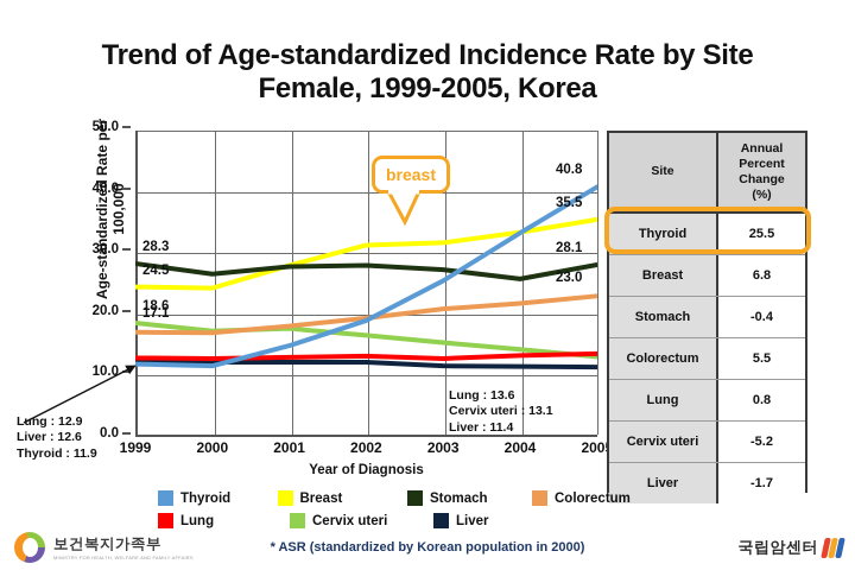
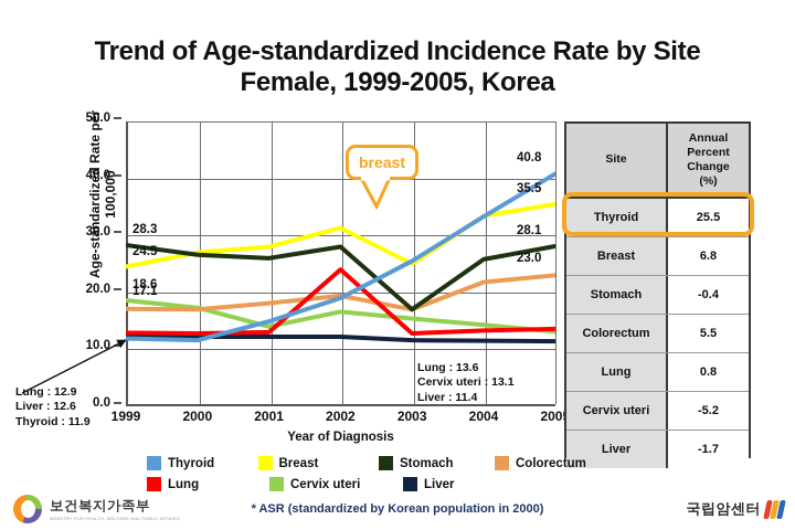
Breast/2000: 24 -> 27
Stomach/2001: 28 -> 26
Cervix uteri/2001: 18 -> 14
Lung/2002: 13 -> 24
Breast/2003: 32 -> 25
Stomach/2003: 27 -> 17
Colorectum/2003: 21 -> 17
